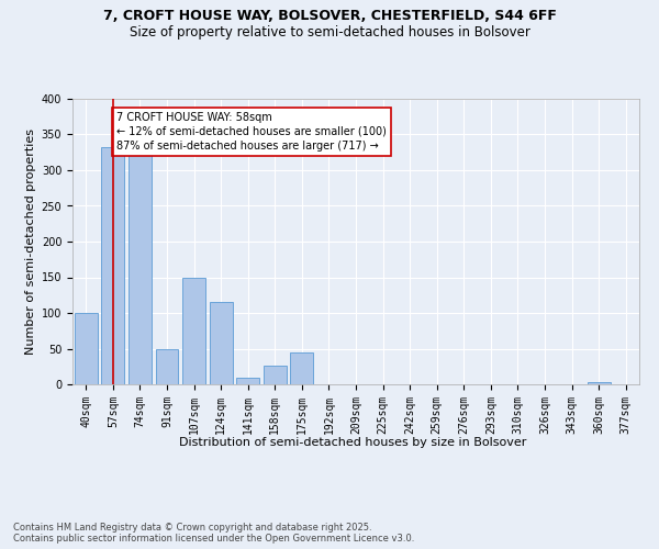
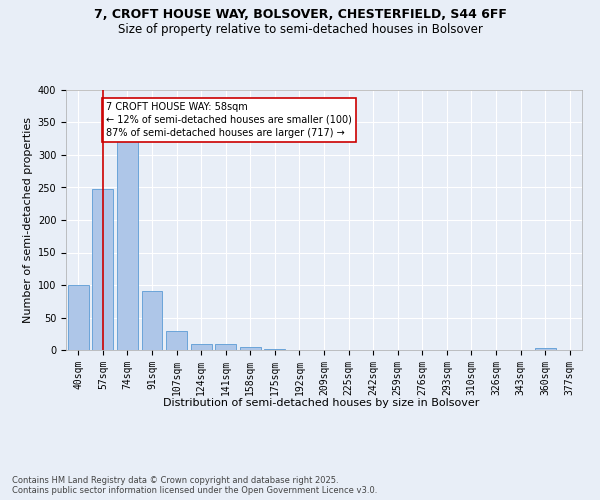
57sqm: 332 -> 248
91sqm: 50 -> 91
107sqm: 150 -> 30
124sqm: 116 -> 10
158sqm: 26 -> 4
175sqm: 44 -> 2
